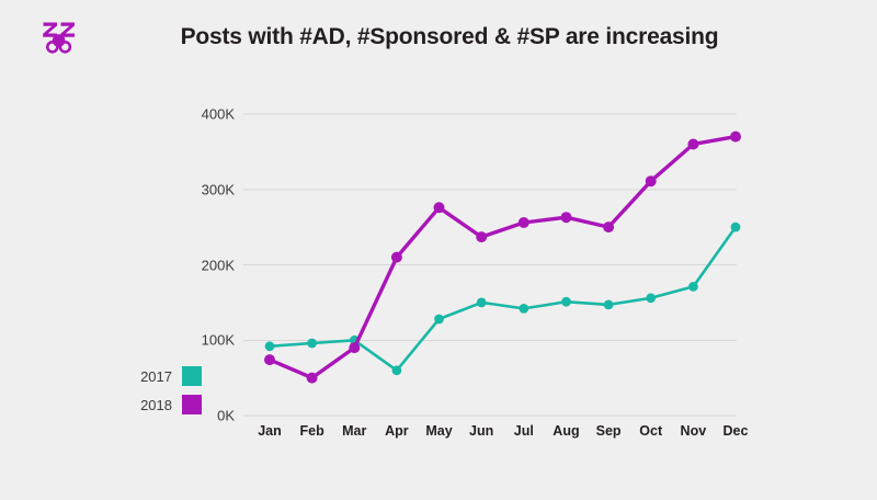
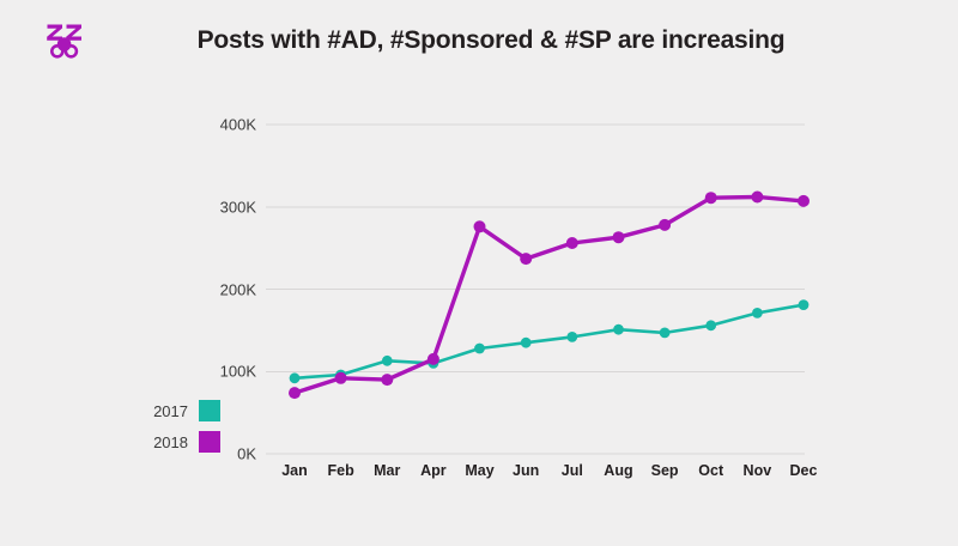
2018/Feb: 50K -> 90K
2017/Mar: 100K -> 110K
2017/Apr: 60K -> 110K
2018/Apr: 210K -> 120K
2017/Jun: 150K -> 140K
2018/Sep: 250K -> 280K
2018/Nov: 360K -> 310K
2017/Dec: 250K -> 180K
2018/Dec: 370K -> 310K
